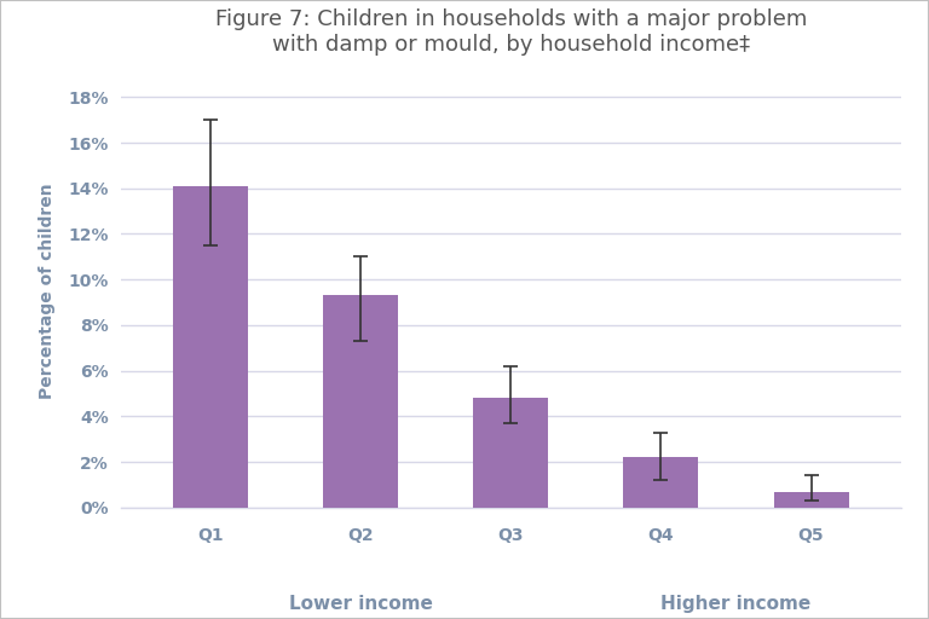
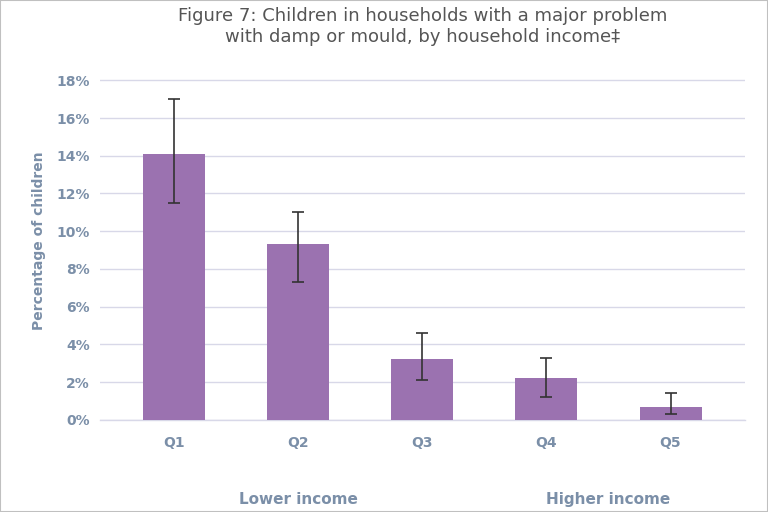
Q3: 4.8% -> 3.2%
